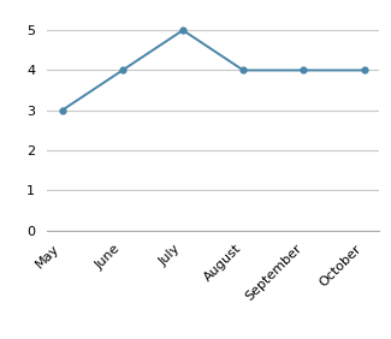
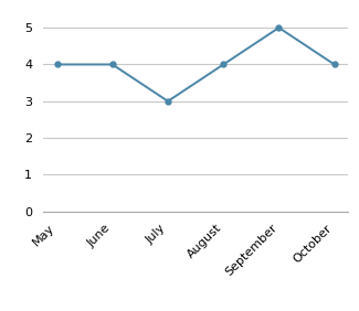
May: 3 -> 4
July: 5 -> 3
September: 4 -> 5
